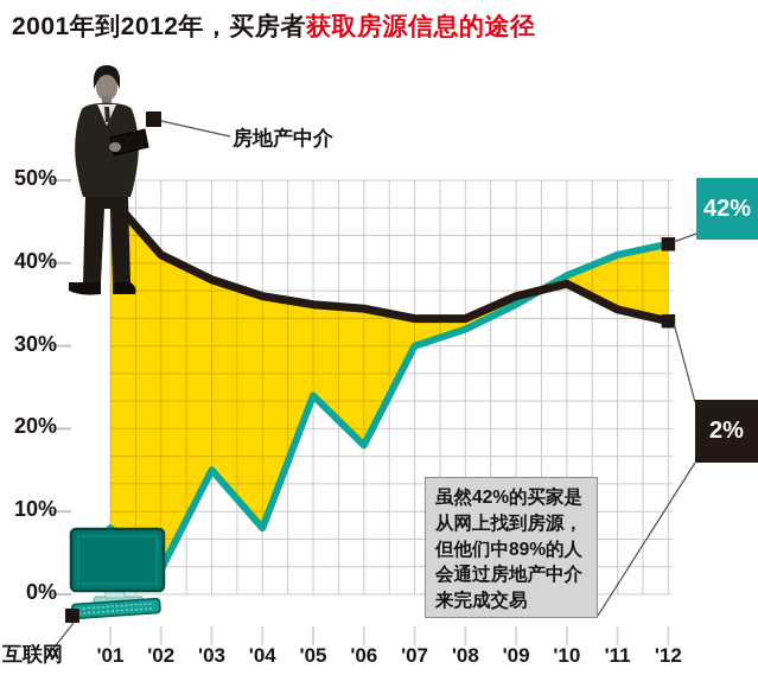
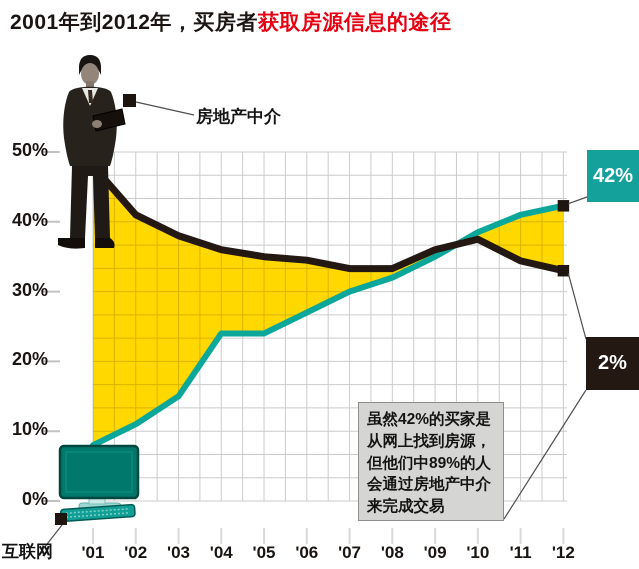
互联网/'02: 3% -> 11%
互联网/'04: 8% -> 24%
互联网/'06: 18% -> 27%
